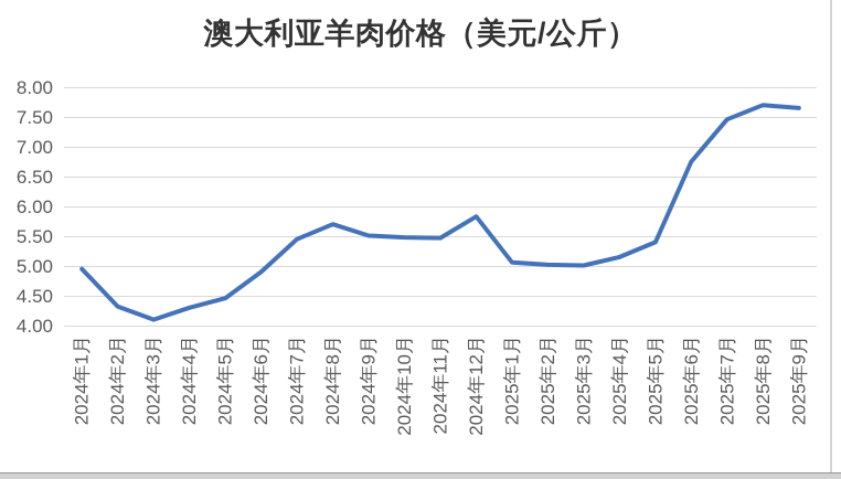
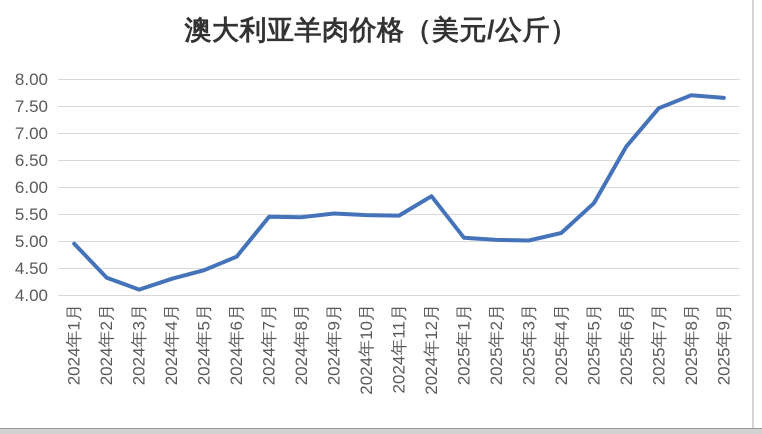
2024年6月: 4.9 -> 4.7
2024年8月: 5.7 -> 5.4
2025年5月: 5.4 -> 5.7
